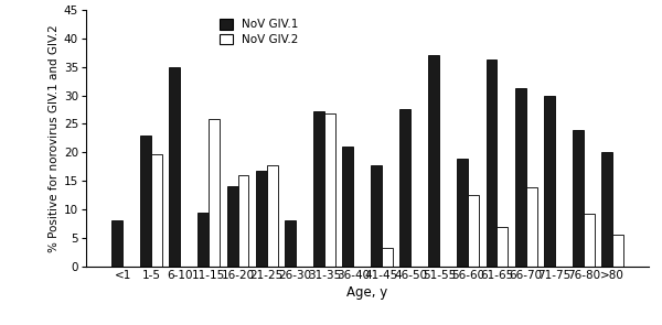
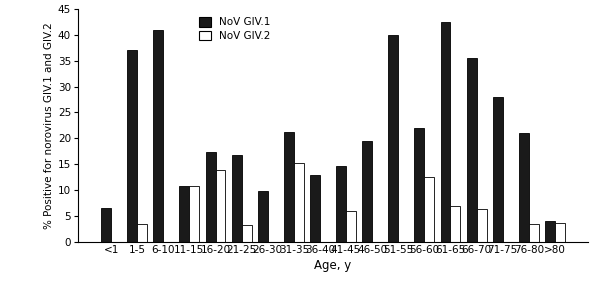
NoV GIV.1/<1: 8.0 -> 6.5
NoV GIV.1/1-5: 23.0 -> 37.0
NoV GIV.2/1-5: 19.6 -> 3.4
NoV GIV.1/6-10: 35.0 -> 41.0
NoV GIV.1/11-15: 9.4 -> 10.8
NoV GIV.2/11-15: 25.8 -> 10.7
NoV GIV.1/16-20: 14.0 -> 17.3
NoV GIV.2/16-20: 16.0 -> 13.8
NoV GIV.2/21-25: 17.8 -> 3.2
NoV GIV.1/26-30: 8.0 -> 9.8
NoV GIV.1/31-35: 27.2 -> 21.2
NoV GIV.2/31-35: 26.8 -> 15.3
NoV GIV.1/36-40: 21.0 -> 13.0
NoV GIV.1/41-45: 17.8 -> 14.7
NoV GIV.2/41-45: 3.2 -> 6.0
NoV GIV.1/46-50: 27.6 -> 19.5
NoV GIV.1/51-55: 37.0 -> 40.0
NoV GIV.1/56-60: 19.0 -> 22.0
NoV GIV.1/61-65: 36.2 -> 42.5
NoV GIV.1/66-70: 31.2 -> 35.5
NoV GIV.2/66-70: 13.8 -> 6.4
NoV GIV.1/71-75: 30.0 -> 28.0
NoV GIV.1/76-80: 24.0 -> 21.0
NoV GIV.2/76-80: 9.2 -> 3.5
NoV GIV.1/>80: 20.0 -> 4.0
NoV GIV.2/>80: 5.6 -> 3.7
